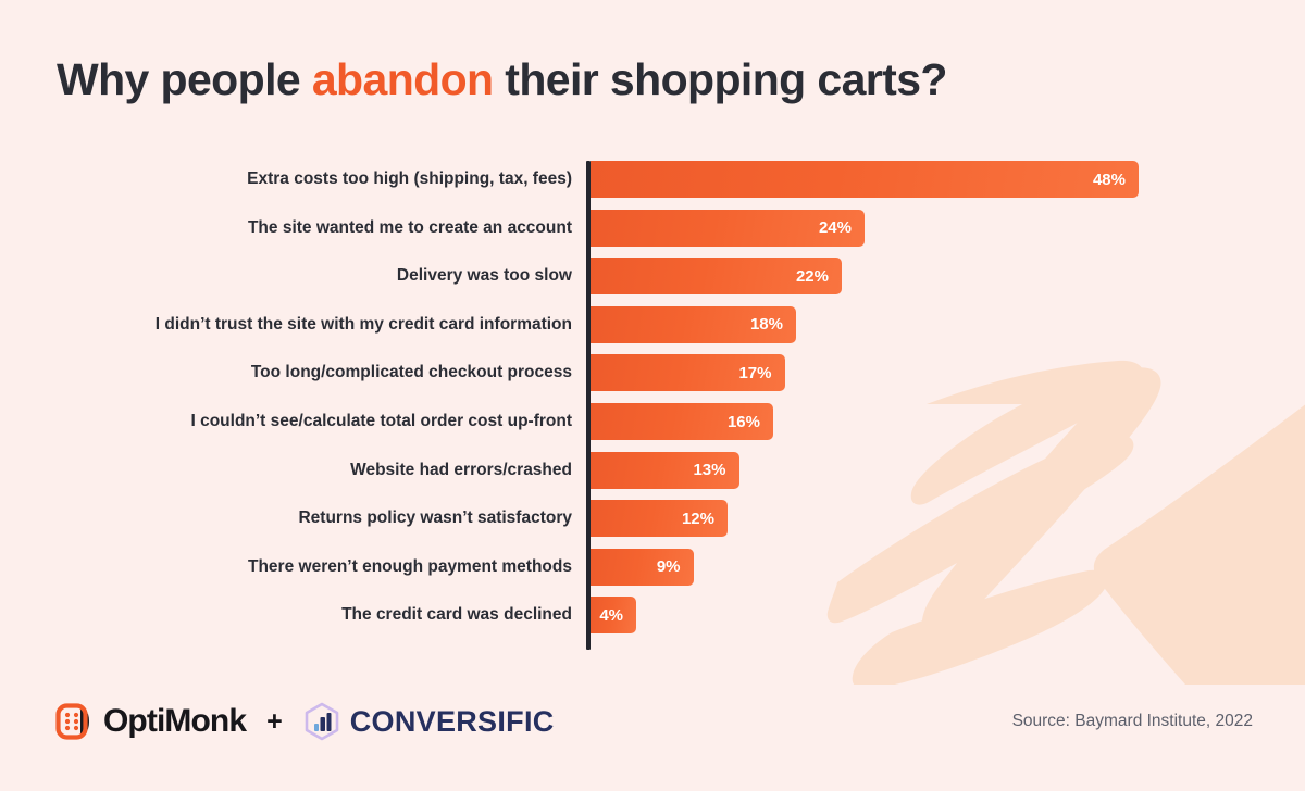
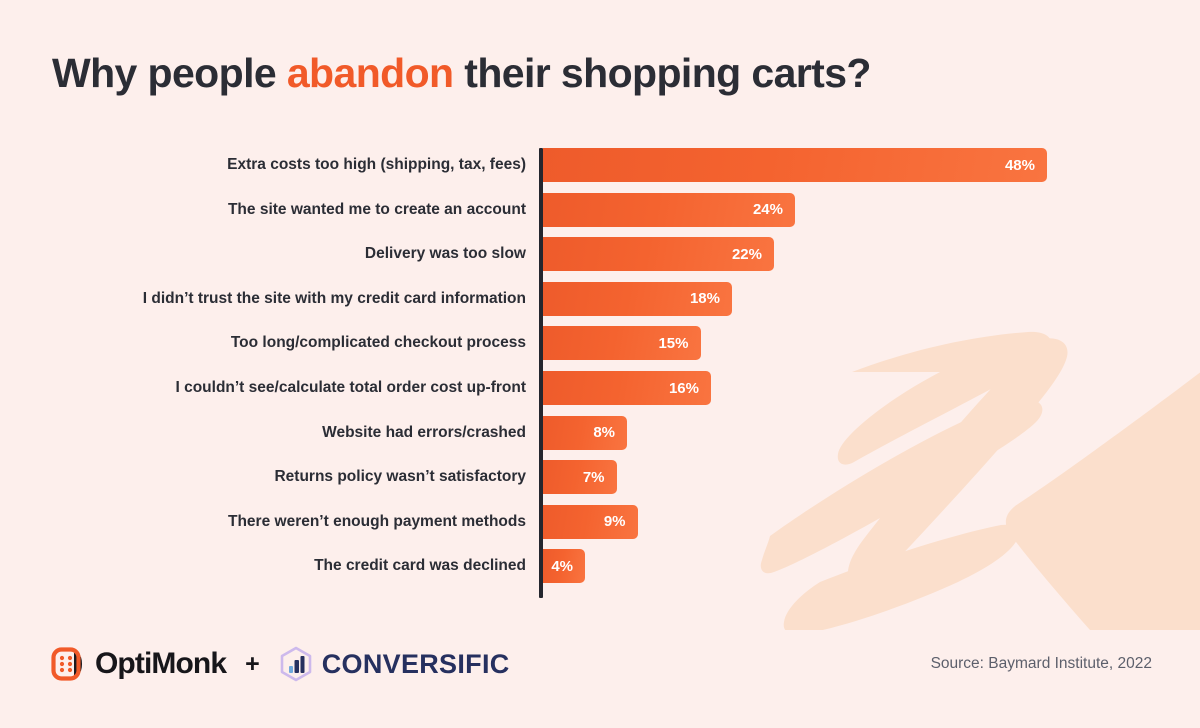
Too long/complicated checkout process: 17% -> 15%
Website had errors/crashed: 13% -> 8%
Returns policy wasn’t satisfactory: 12% -> 7%
